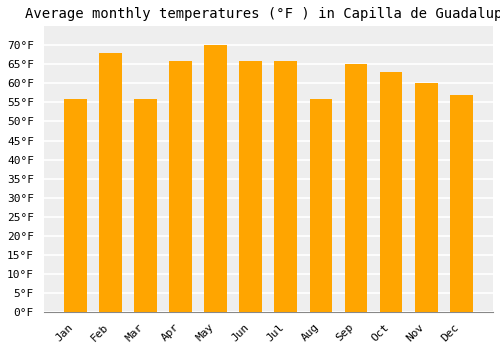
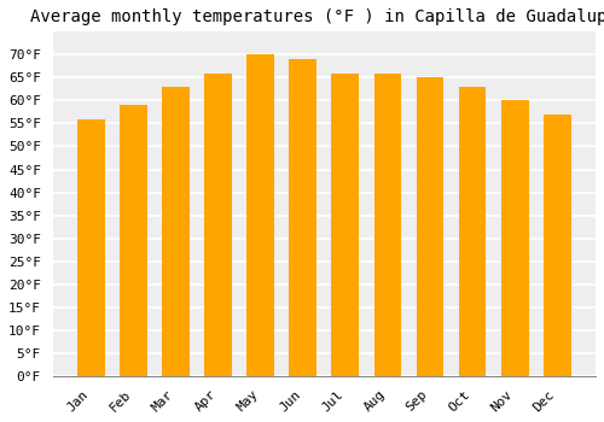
Feb: 68°F -> 59°F
Mar: 56°F -> 63°F
Jun: 66°F -> 69°F
Aug: 56°F -> 66°F
